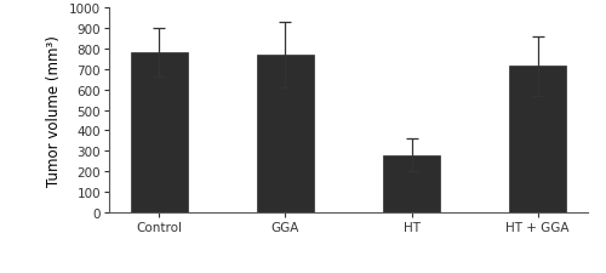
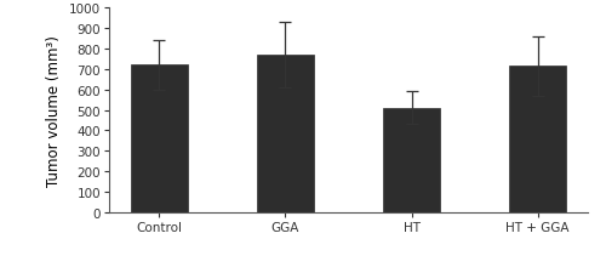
Control: 780 -> 720
HT: 280 -> 510
